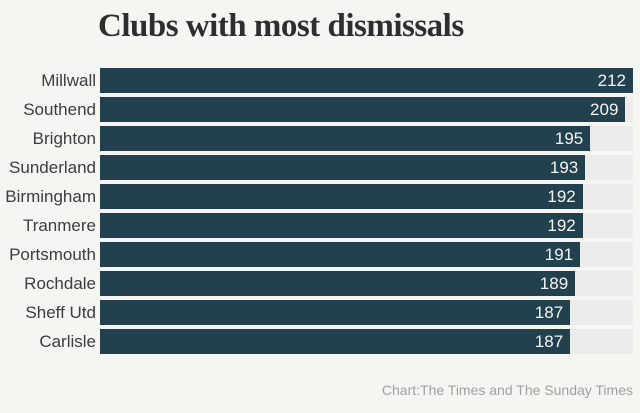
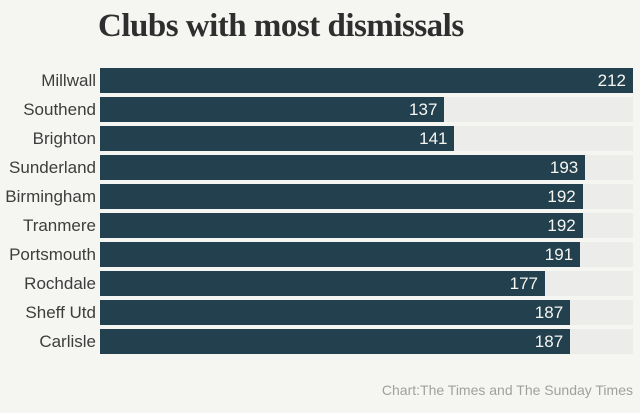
Southend: 209 -> 137
Brighton: 195 -> 141
Rochdale: 189 -> 177
